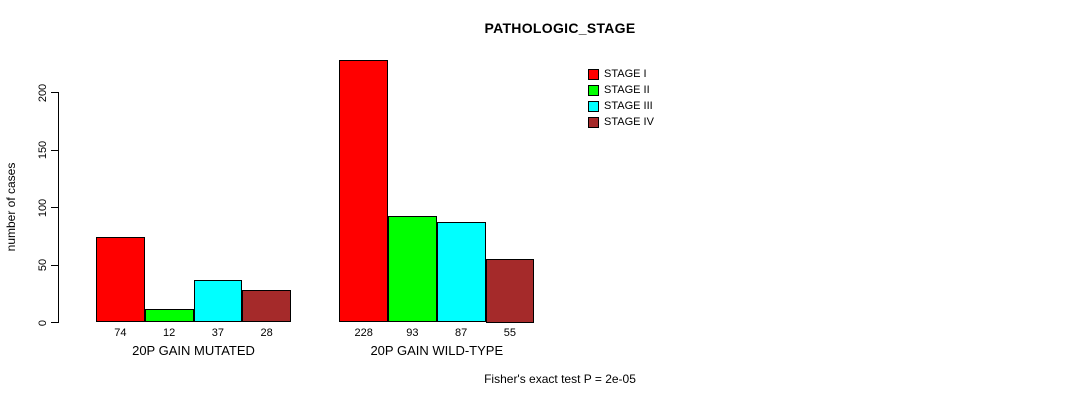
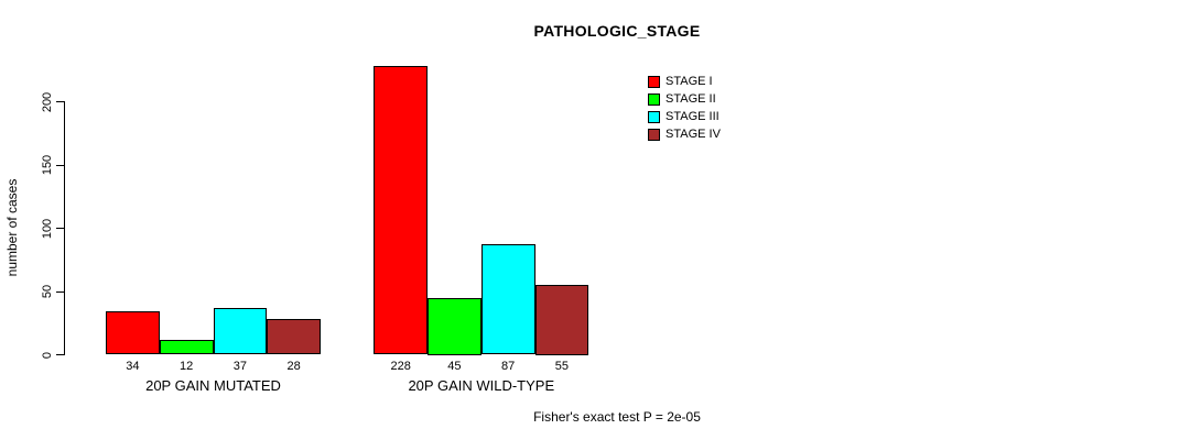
STAGE I/20P GAIN MUTATED: 74 -> 34
STAGE II/20P GAIN WILD-TYPE: 93 -> 45
